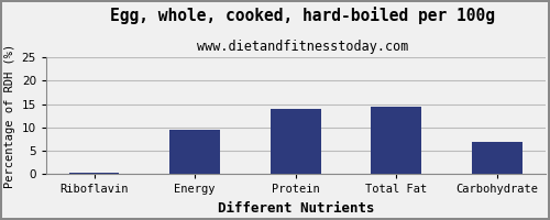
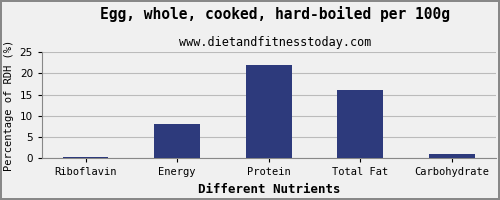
Energy: 9.5 -> 8.1
Protein: 14.0 -> 22.0
Total Fat: 14.5 -> 16.1
Carbohydrate: 7.0 -> 1.0
